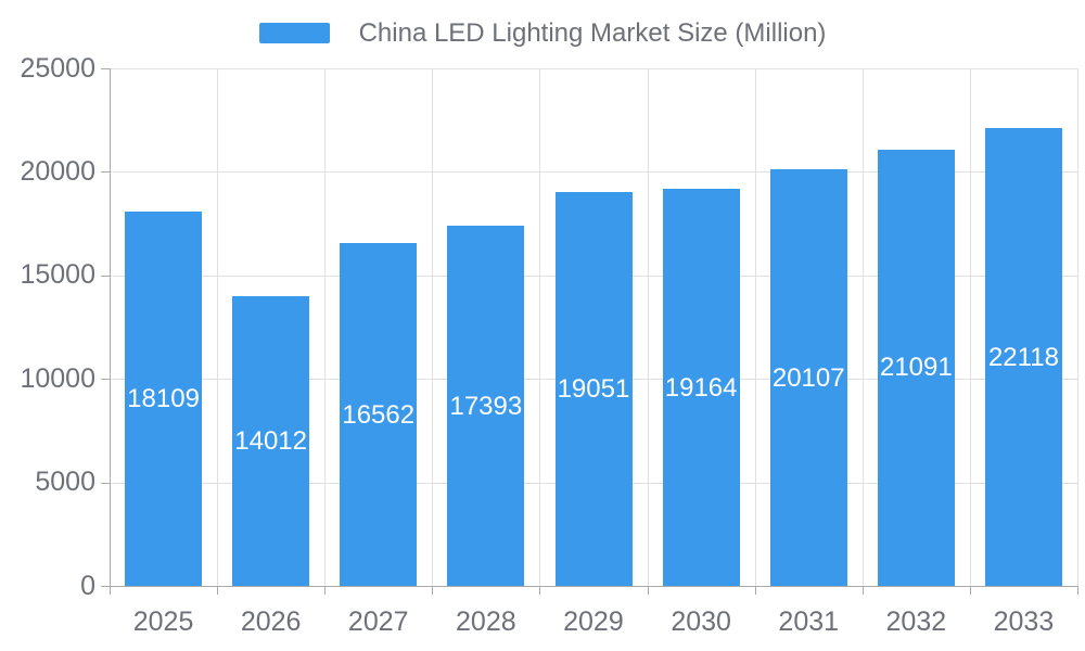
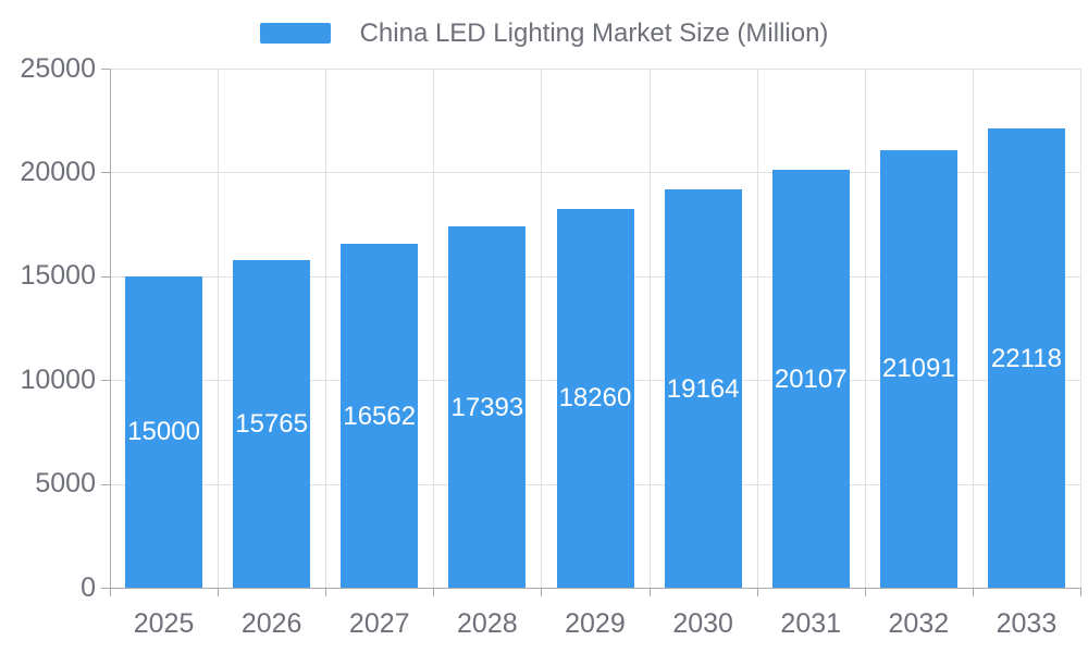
2025: 18109 -> 15000
2026: 14012 -> 15765
2029: 19051 -> 18260
